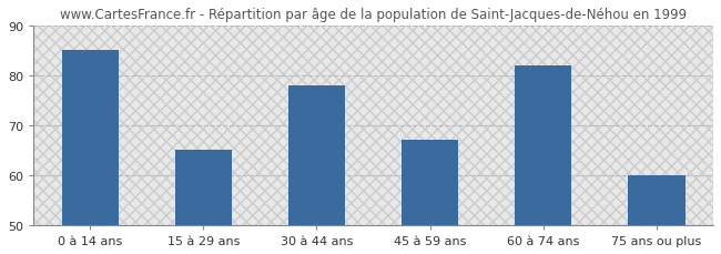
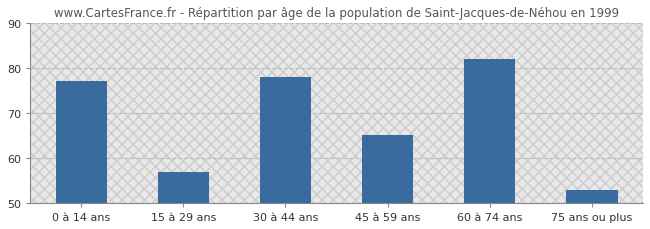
0 à 14 ans: 85 -> 77
15 à 29 ans: 65 -> 57
45 à 59 ans: 67 -> 65
75 ans ou plus: 60 -> 53
